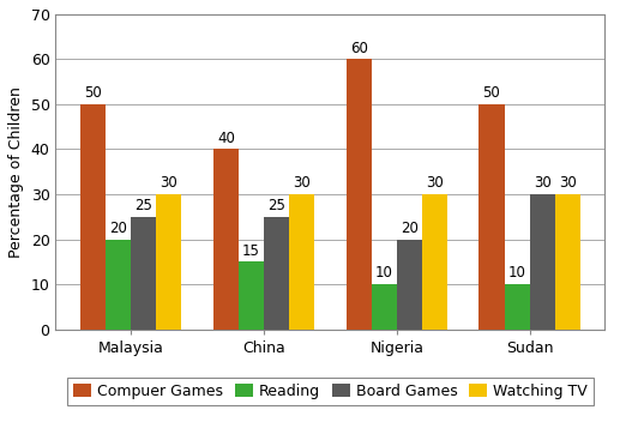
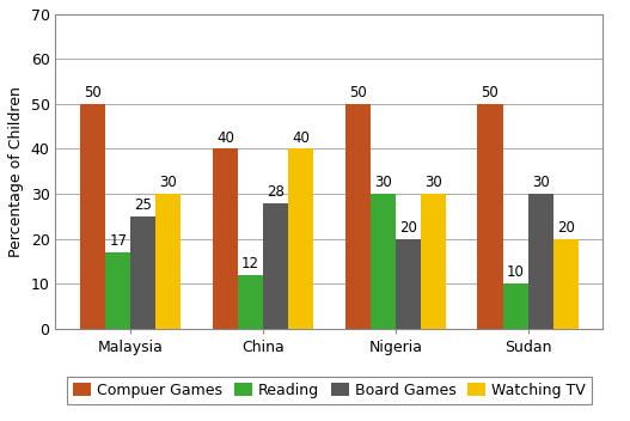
Reading/Malaysia: 20 -> 17
Reading/China: 15 -> 12
Board Games/China: 25 -> 28
Watching TV/China: 30 -> 40
Compuer Games/Nigeria: 60 -> 50
Reading/Nigeria: 10 -> 30
Watching TV/Sudan: 30 -> 20
